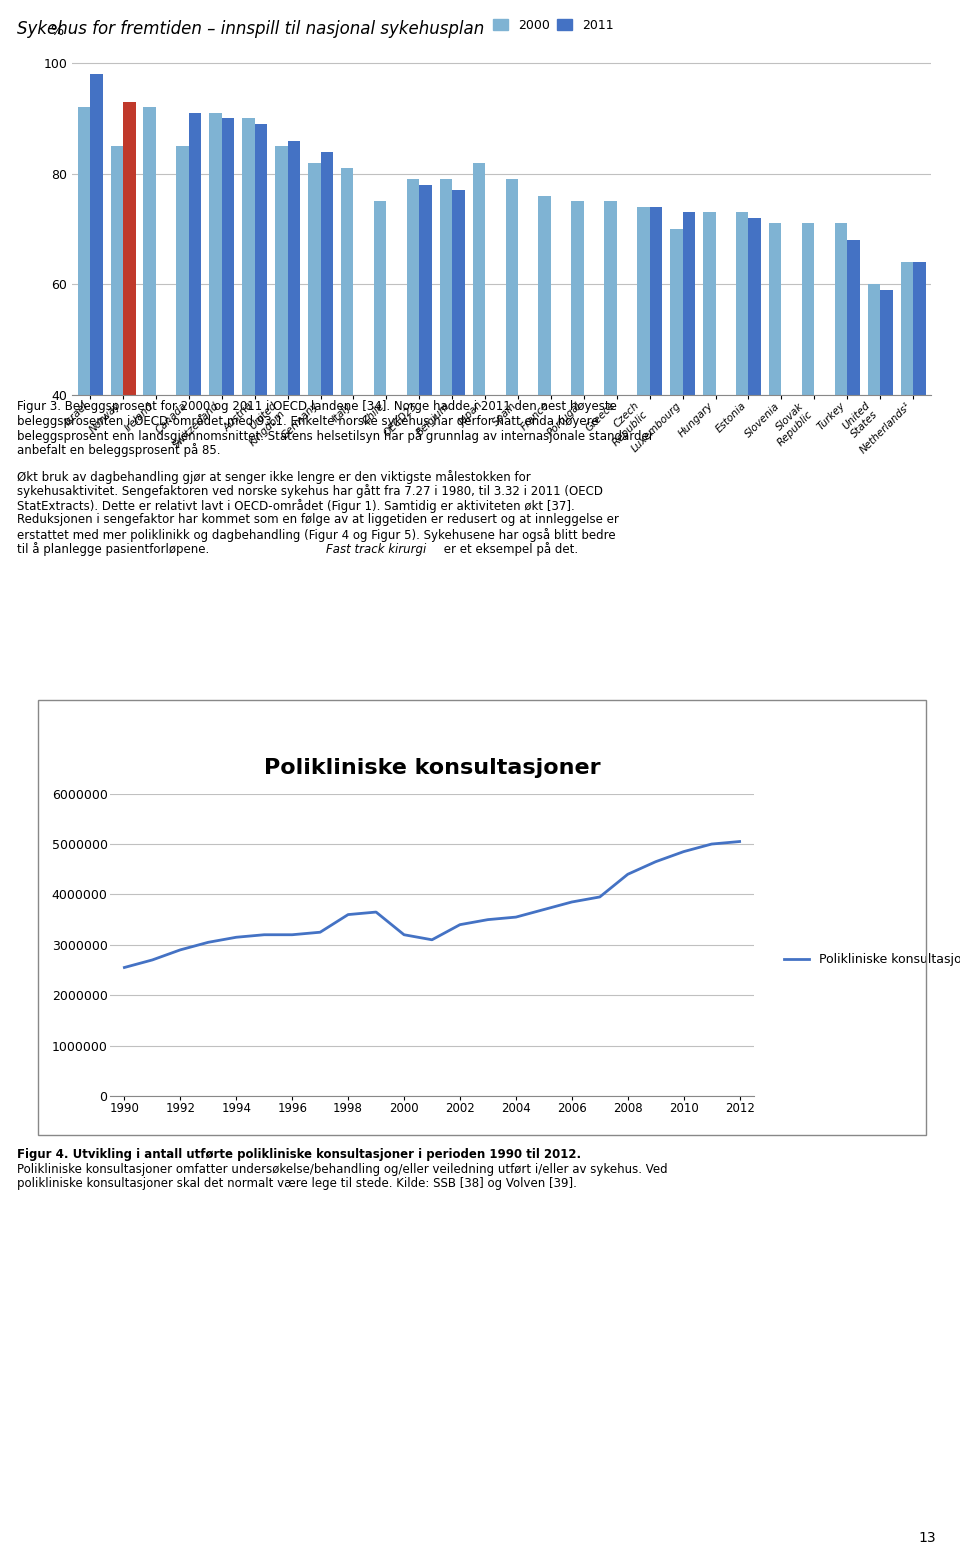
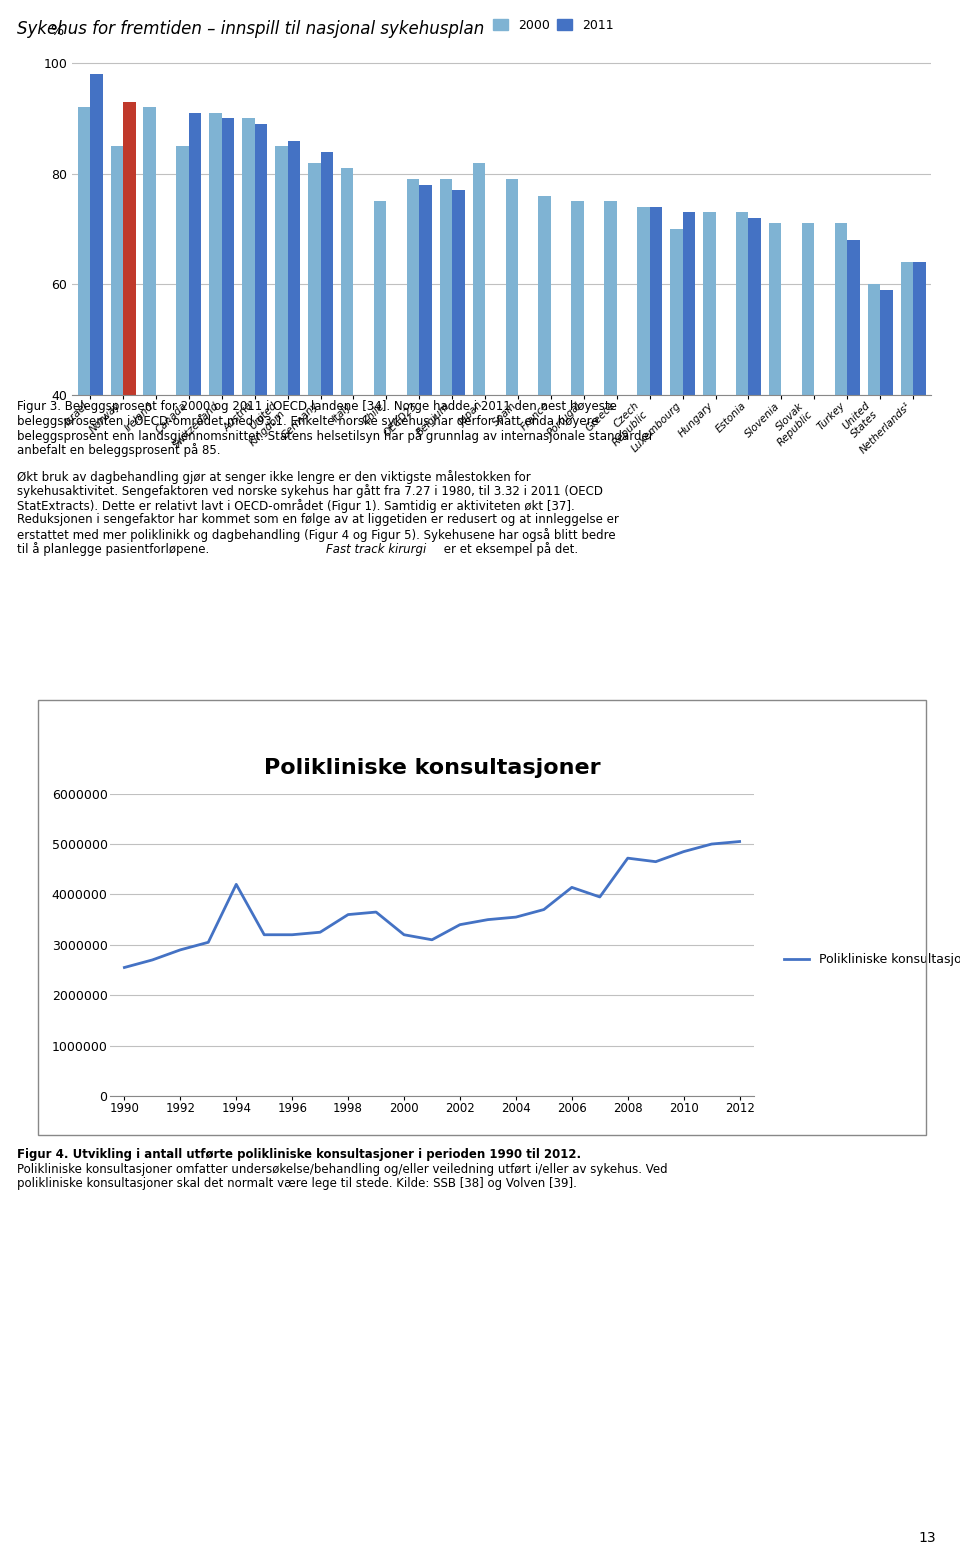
Polikliniske konsultasjoner/1994: 3150000 -> 4200000
Polikliniske konsultasjoner/2006: 3850000 -> 4140000
Polikliniske konsultasjoner/2008: 4400000 -> 4720000
